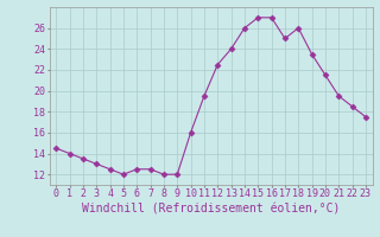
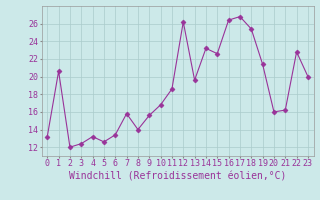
0: 14.5 -> 13.2
1: 14.0 -> 20.6
2: 13.5 -> 12.0
3: 13.0 -> 12.4
4: 12.5 -> 13.2
5: 12.0 -> 12.6
6: 12.5 -> 13.4
7: 12.5 -> 15.8
8: 12.0 -> 14.0
9: 12.0 -> 15.6
10: 16.0 -> 16.8
11: 19.5 -> 18.6
12: 22.5 -> 26.2
13: 24.0 -> 19.6
14: 26.0 -> 23.2
15: 27.0 -> 22.6
16: 27.0 -> 26.4
17: 25.0 -> 26.8
18: 26.0 -> 25.4
19: 23.5 -> 21.4
20: 21.5 -> 16.0
21: 19.5 -> 16.2
22: 18.5 -> 22.8
23: 17.5 -> 20.0
